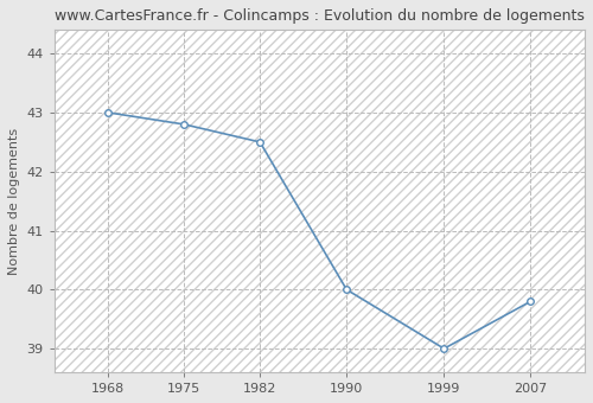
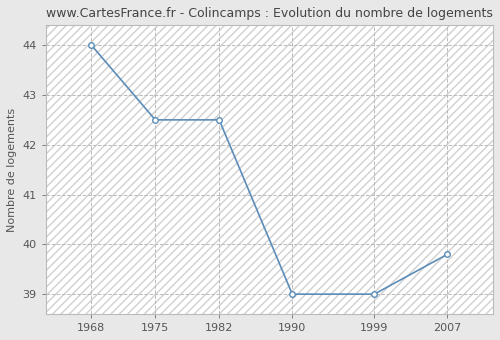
1968: 43.0 -> 44.0
1975: 42.8 -> 42.5
1990: 40.0 -> 39.0
